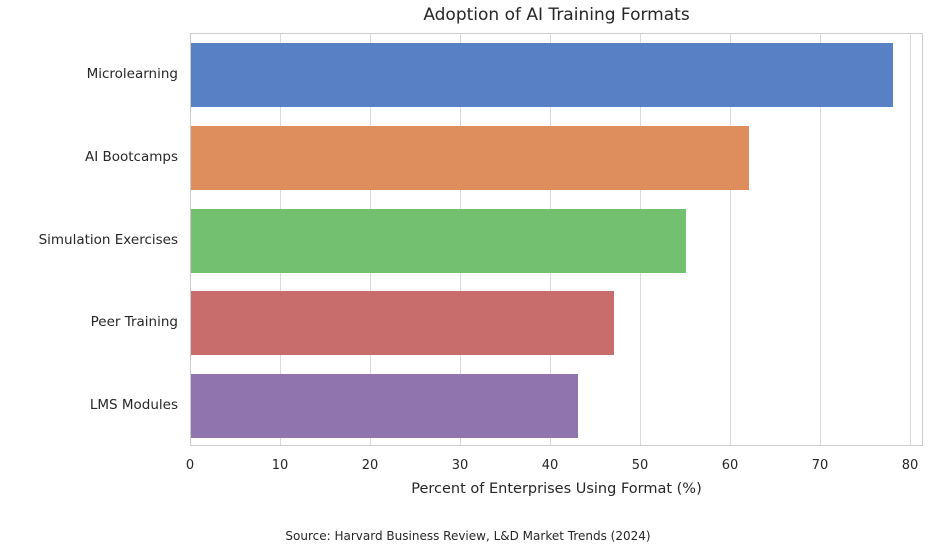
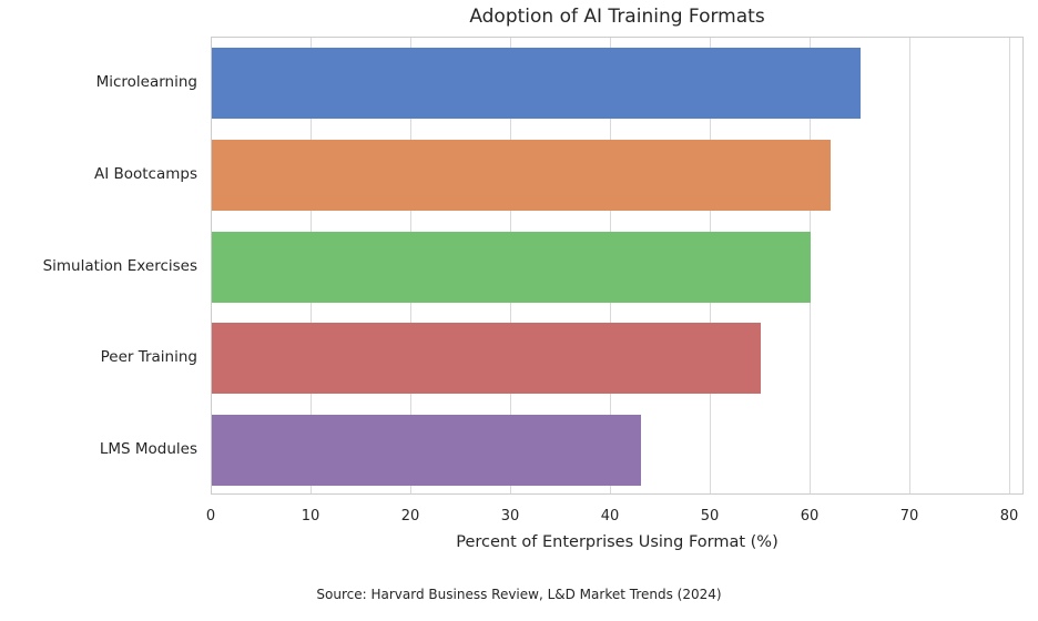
Microlearning: 78 -> 65
Simulation Exercises: 55 -> 60
Peer Training: 47 -> 55
